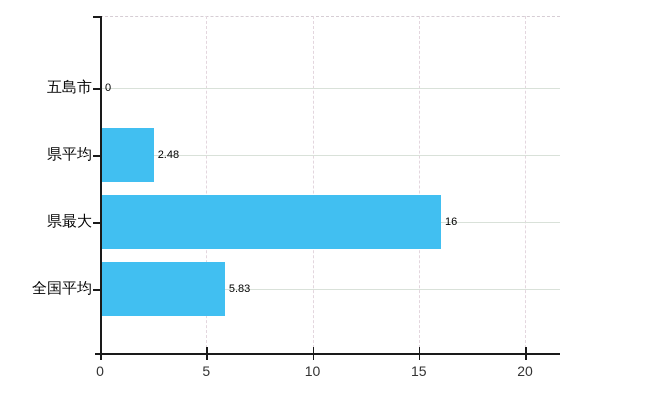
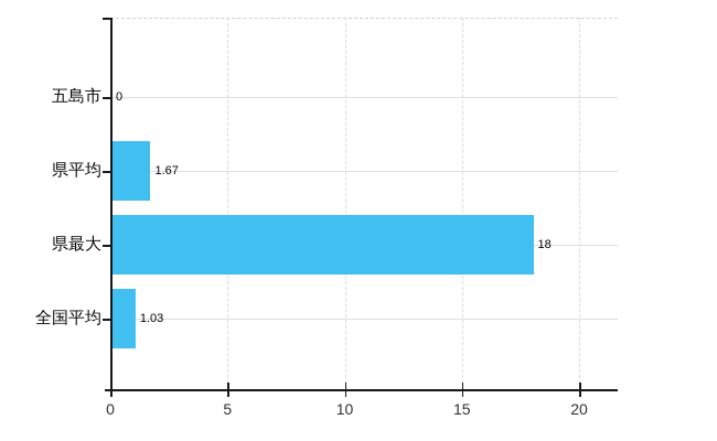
県平均: 2.48 -> 1.67
県最大: 16 -> 18
全国平均: 5.83 -> 1.03
